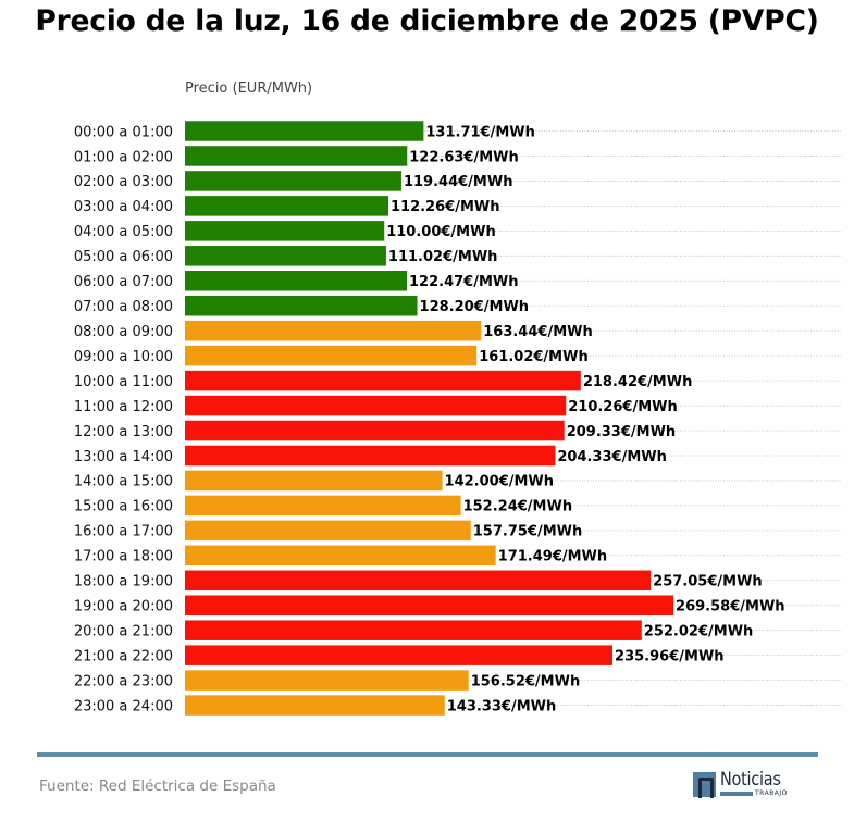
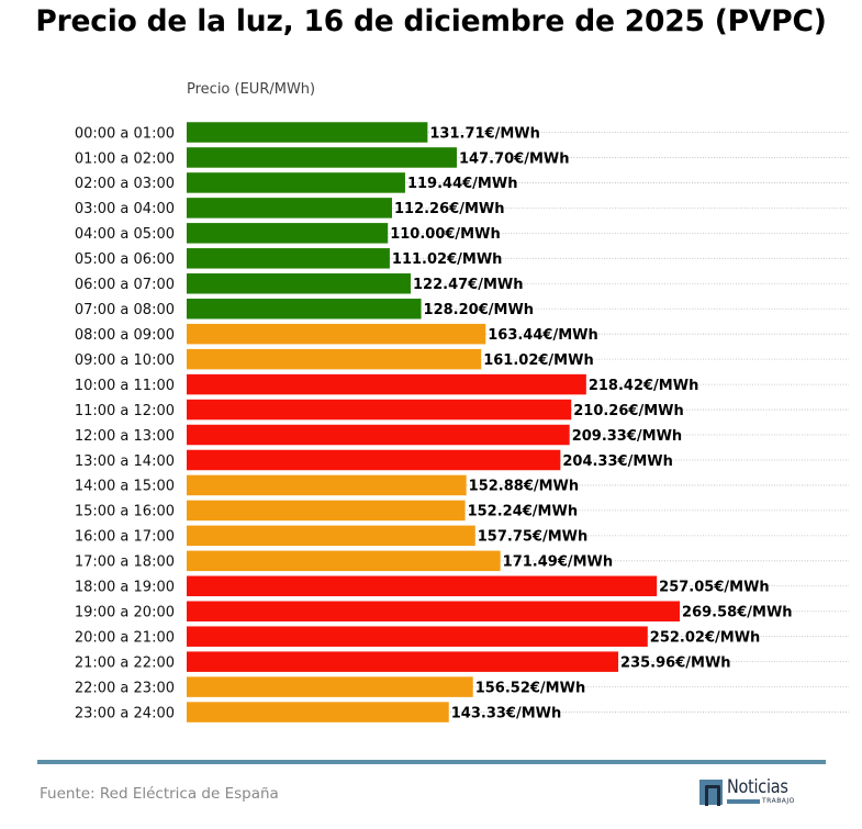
01:00 a 02:00: 122.63 -> 147.70
14:00 a 15:00: 142.00 -> 152.88
